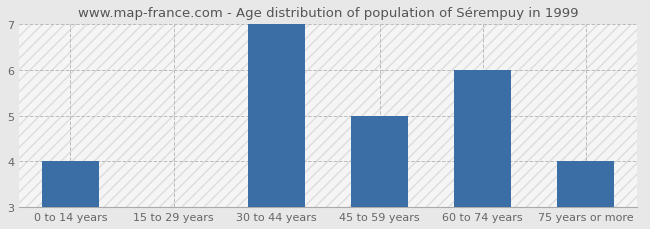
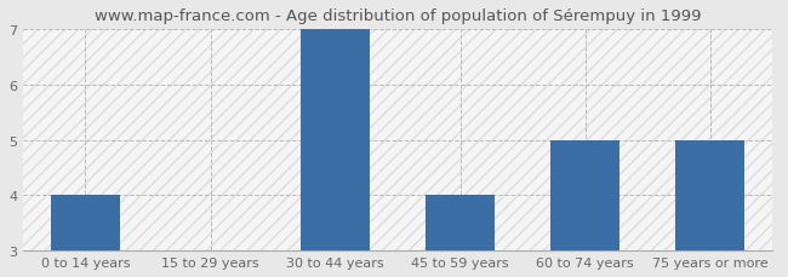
45 to 59 years: 5 -> 4
60 to 74 years: 6 -> 5
75 years or more: 4 -> 5
